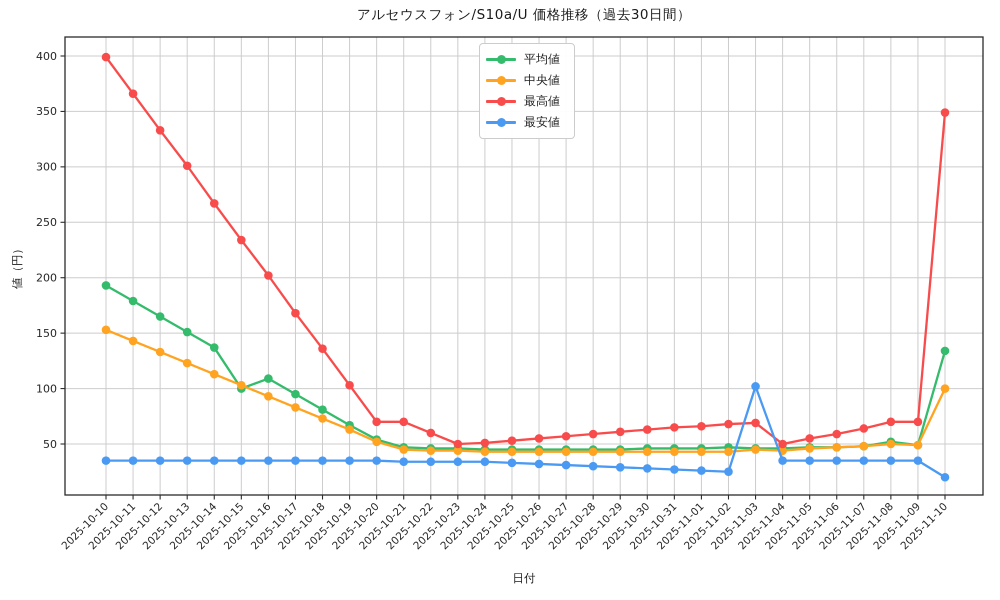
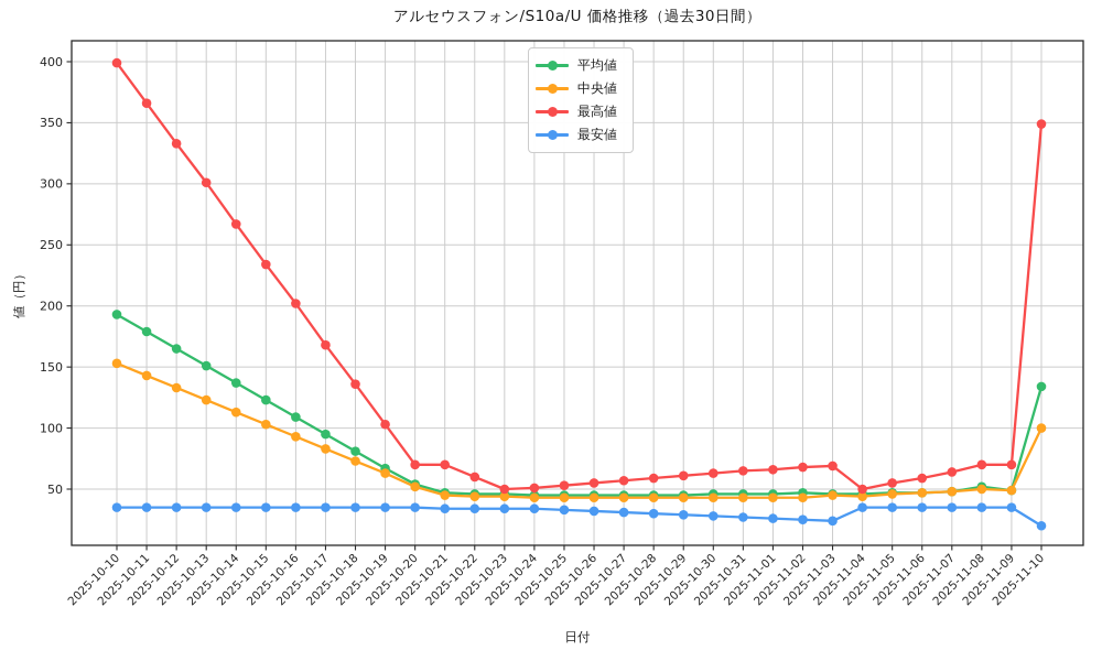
平均値/2025-10-15: 100 -> 123
最安値/2025-11-03: 102 -> 24
